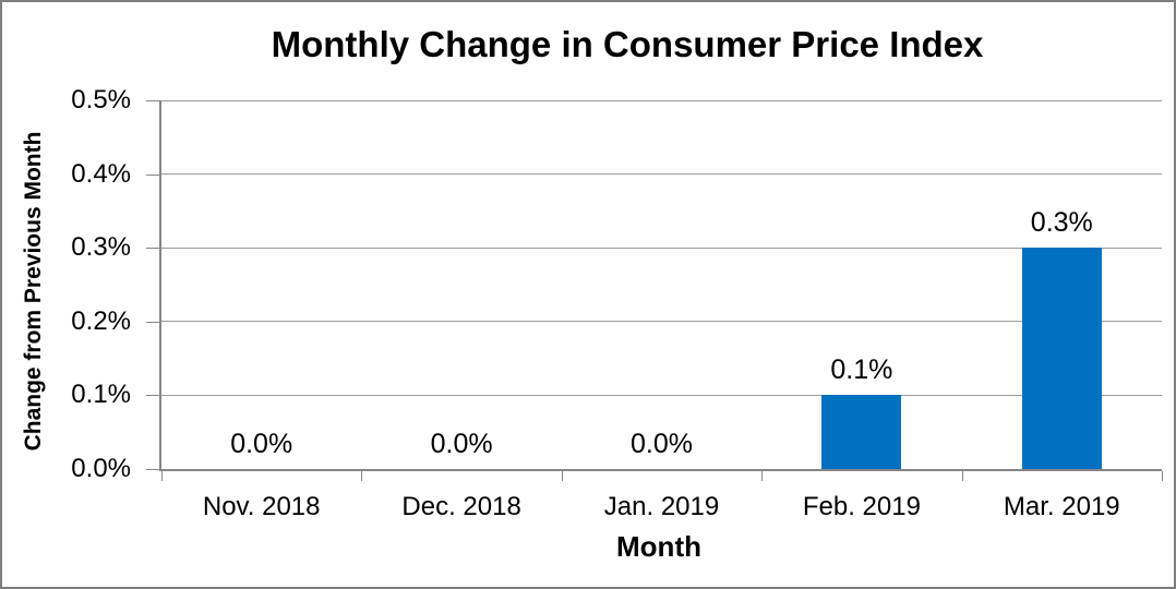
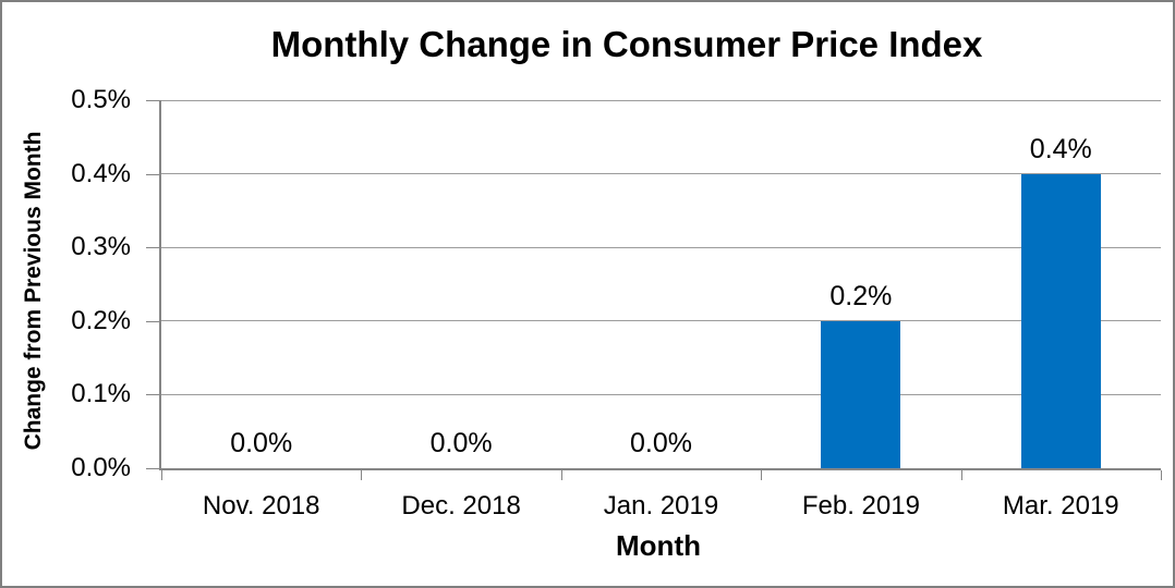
Feb. 2019: 0.1% -> 0.2%
Mar. 2019: 0.3% -> 0.4%
